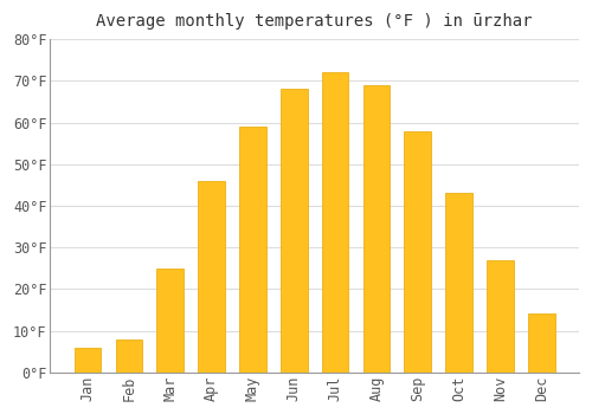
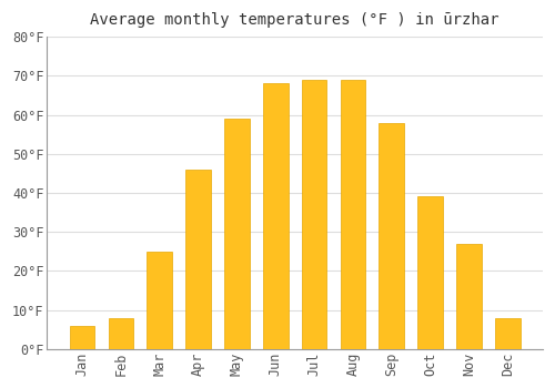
Jul: 72°F -> 69°F
Oct: 43°F -> 39°F
Dec: 14°F -> 8°F
